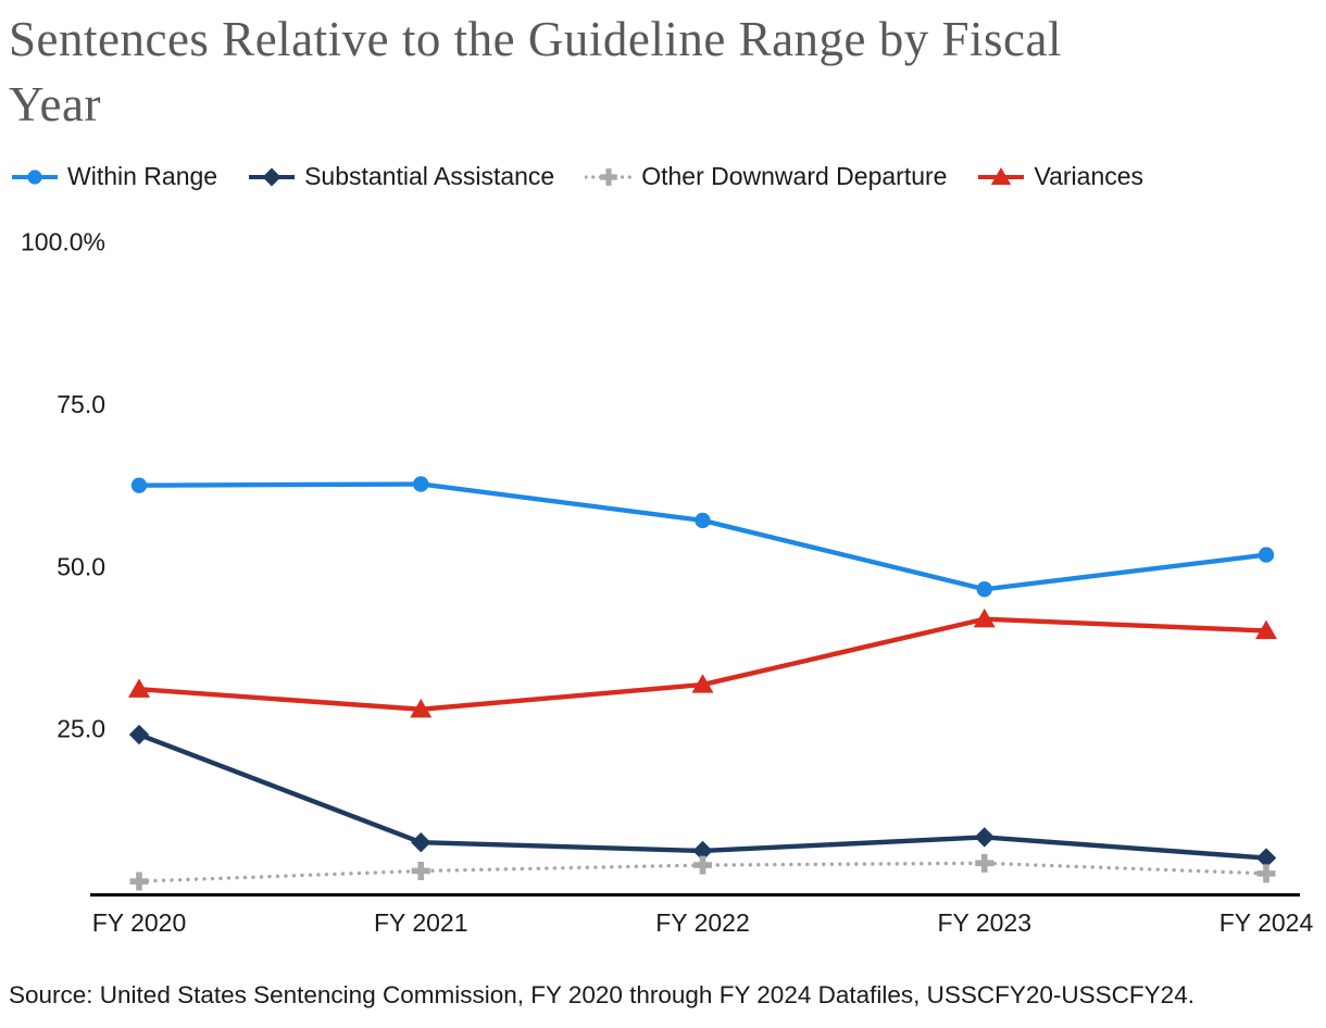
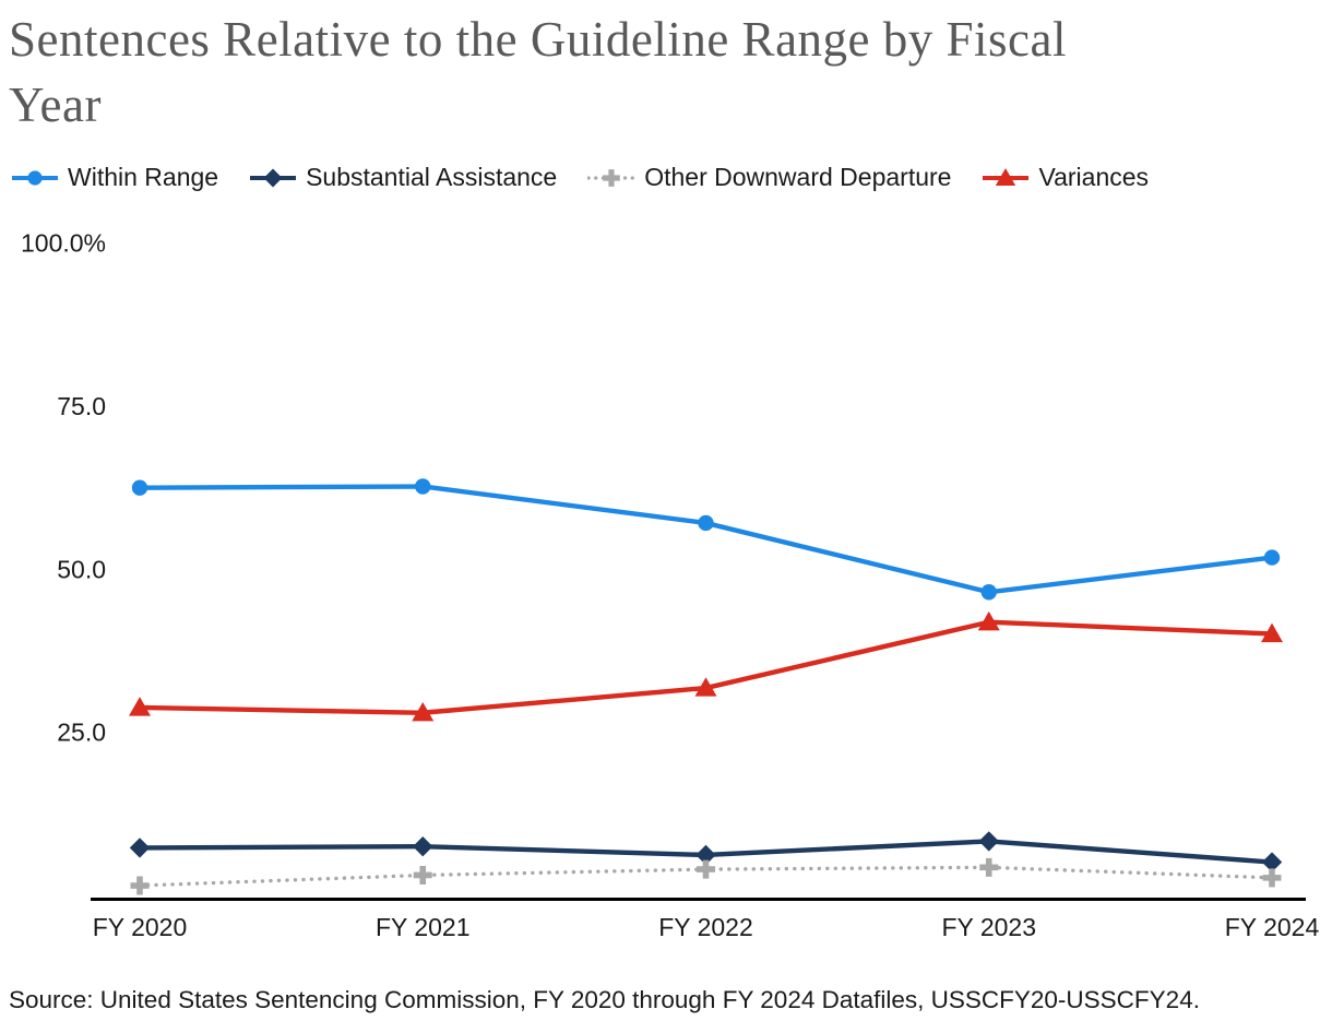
Substantial Assistance/FY 2020: 24% -> 7%
Variances/FY 2020: 31% -> 29%
